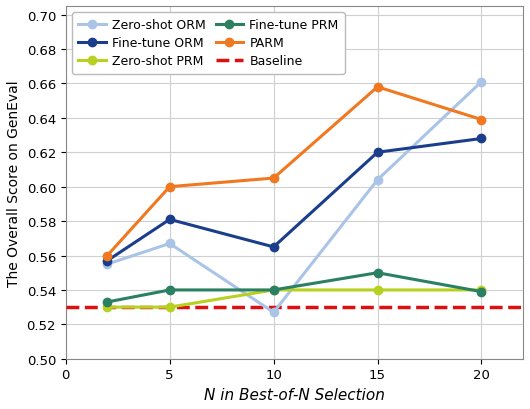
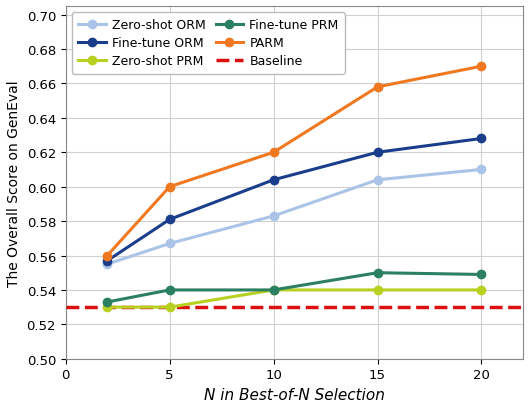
Zero-shot ORM/10: 0.527 -> 0.583
Fine-tune ORM/10: 0.565 -> 0.604
PARM/10: 0.605 -> 0.620
Zero-shot ORM/20: 0.661 -> 0.610
Fine-tune PRM/20: 0.539 -> 0.549
PARM/20: 0.639 -> 0.670
